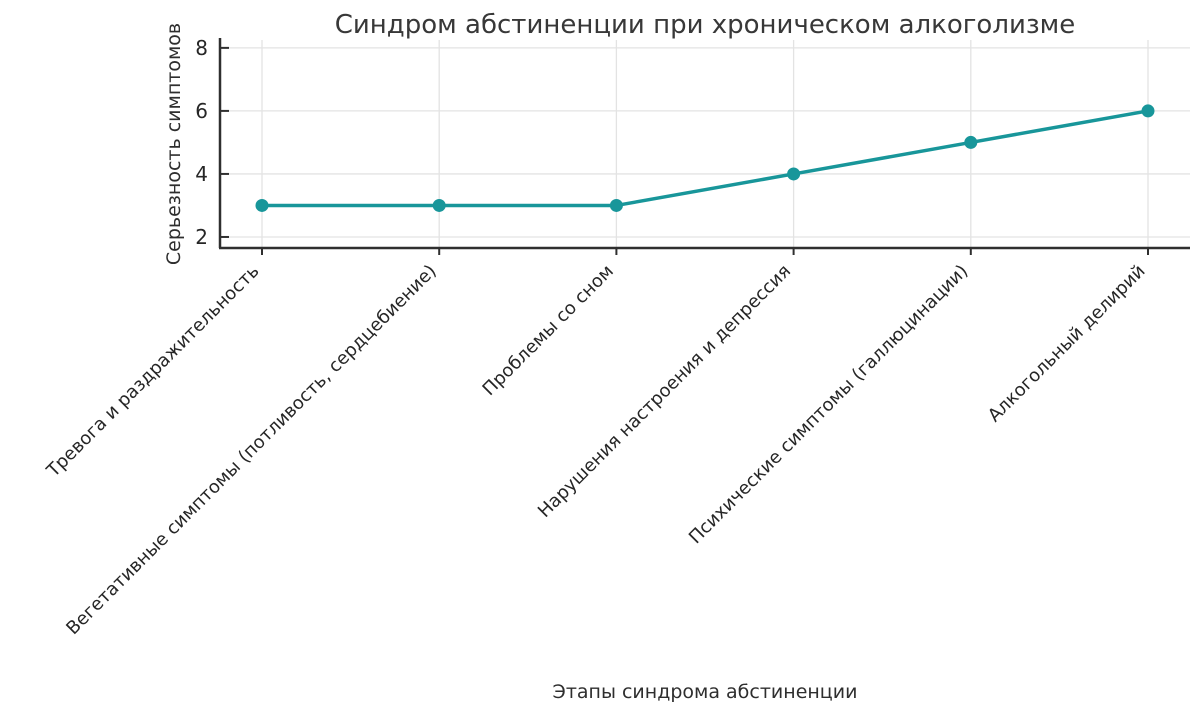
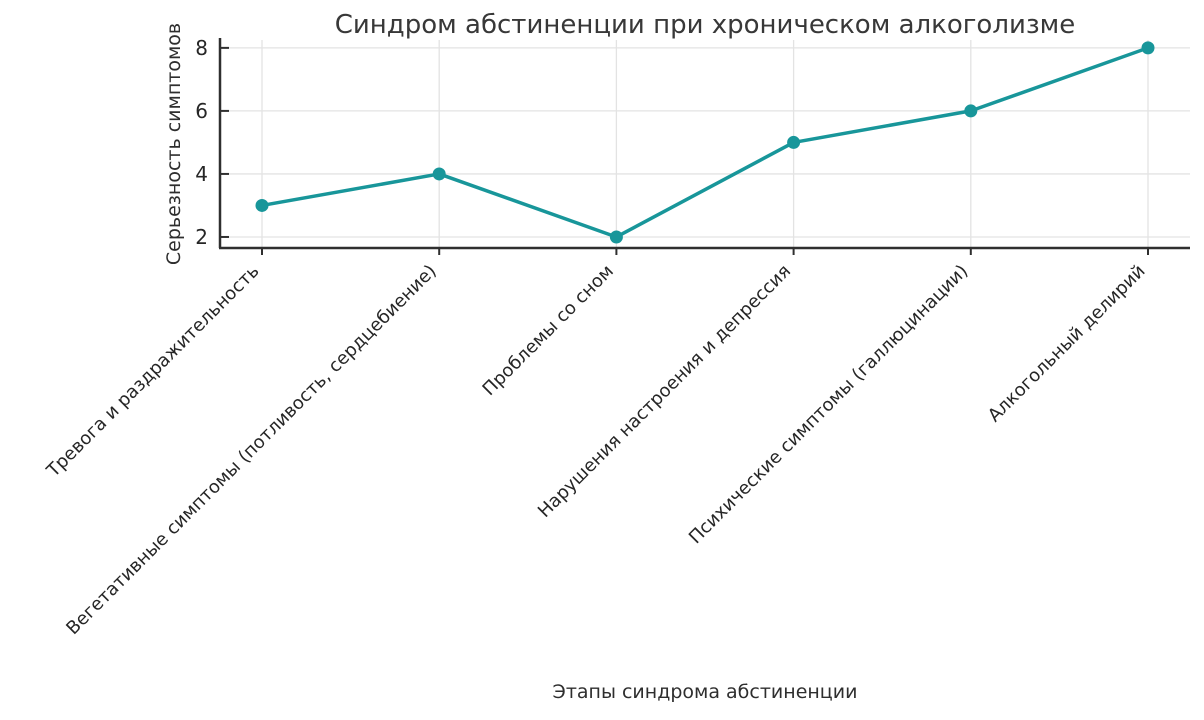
Вегетативные симптомы (потливость, сердцебиение): 3 -> 4
Проблемы со сном: 3 -> 2
Нарушения настроения и депрессия: 4 -> 5
Психические симптомы (галлюцинации): 5 -> 6
Алкогольный делирий: 6 -> 8
